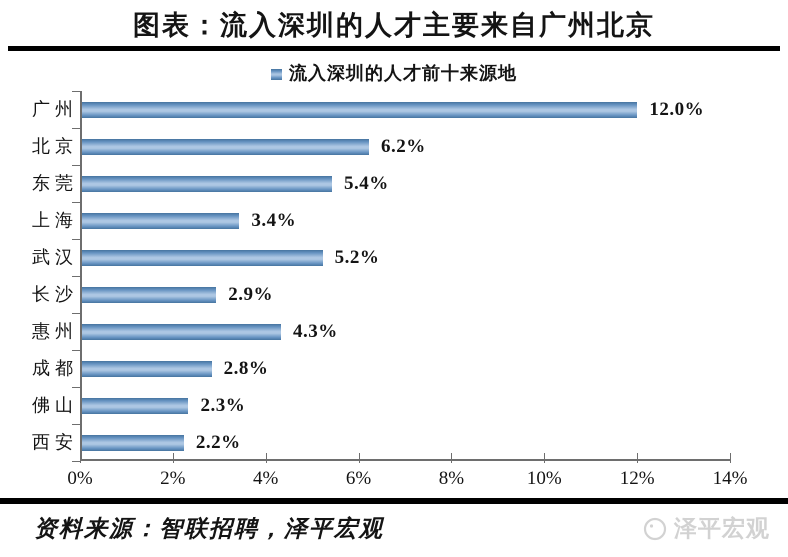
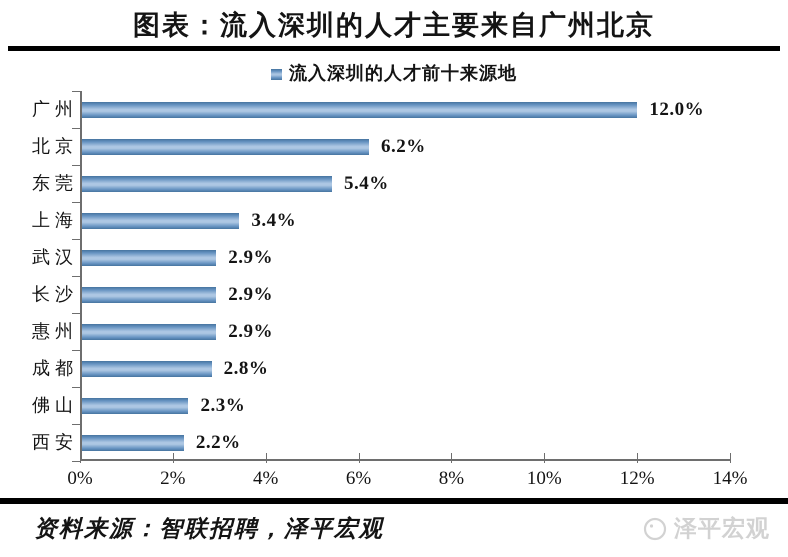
武汉: 5.2% -> 2.9%
惠州: 4.3% -> 2.9%
